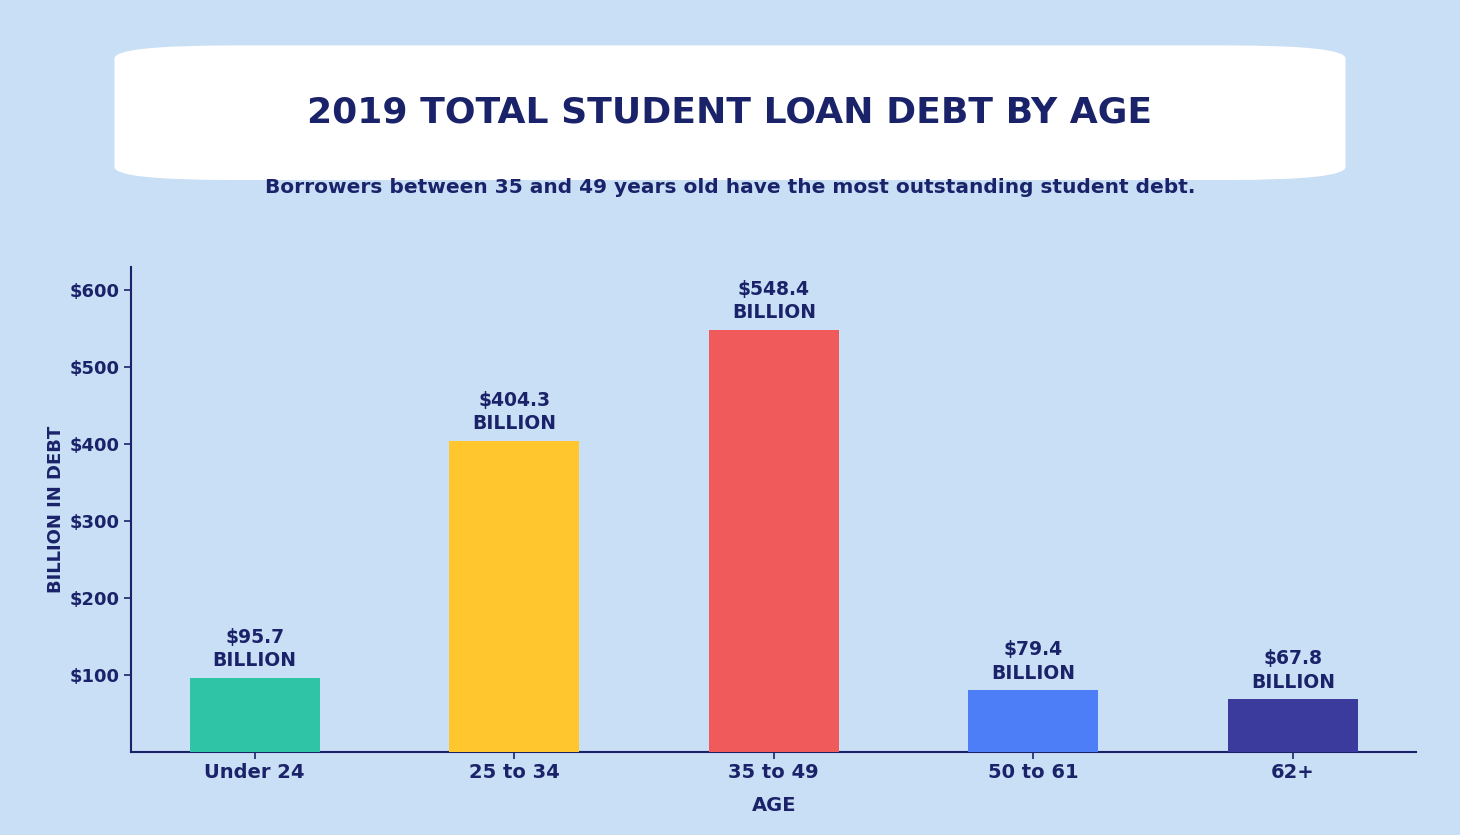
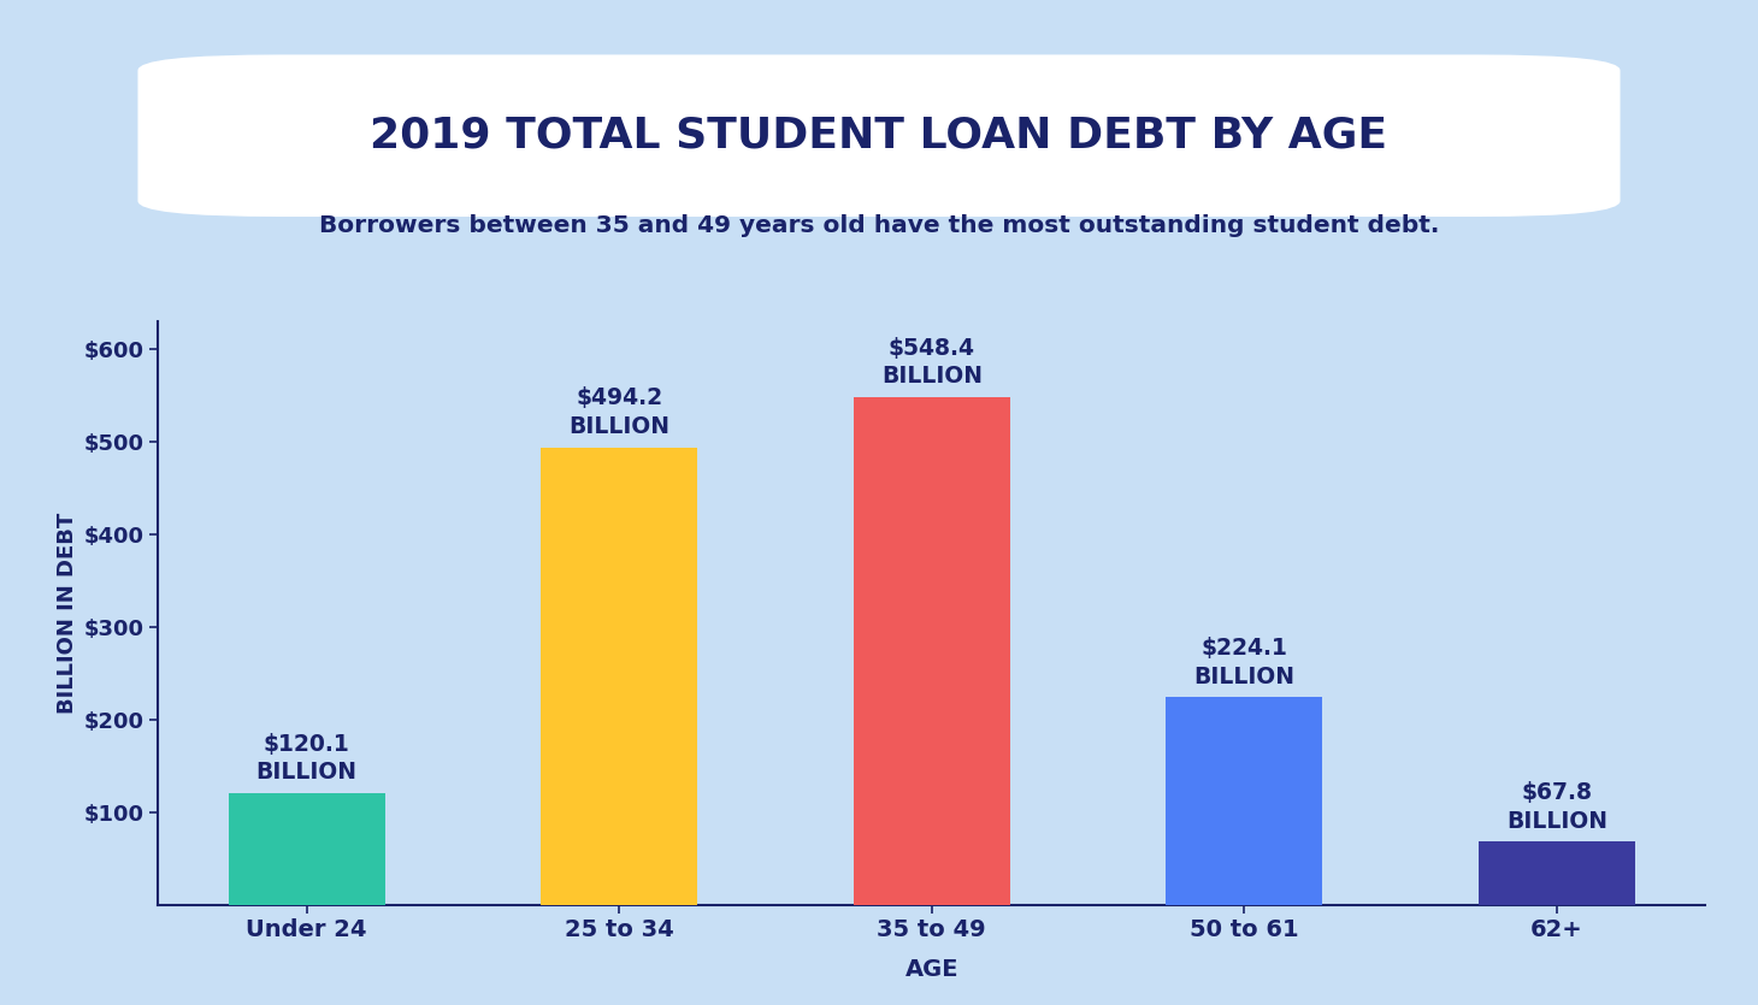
Under 24: $95.7 -> $120.1
25 to 34: $404.3 -> $494.2
50 to 61: $79.4 -> $224.1
